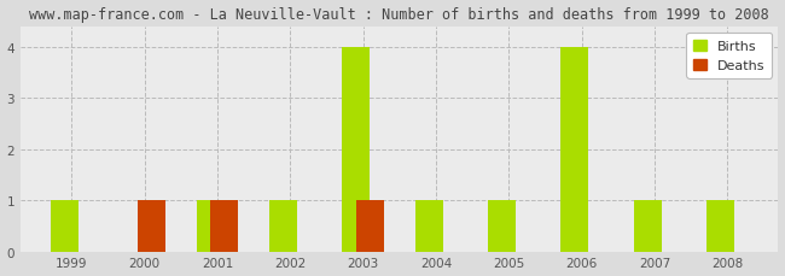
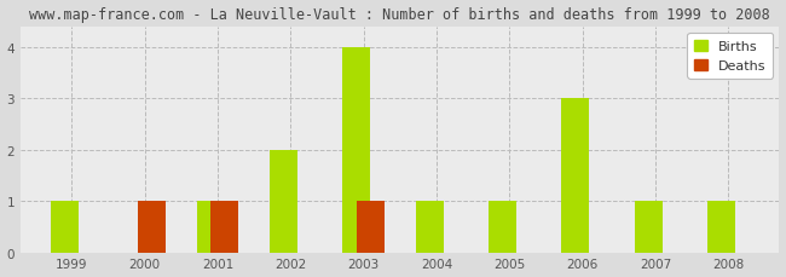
Births/2002: 1 -> 2
Births/2006: 4 -> 3
